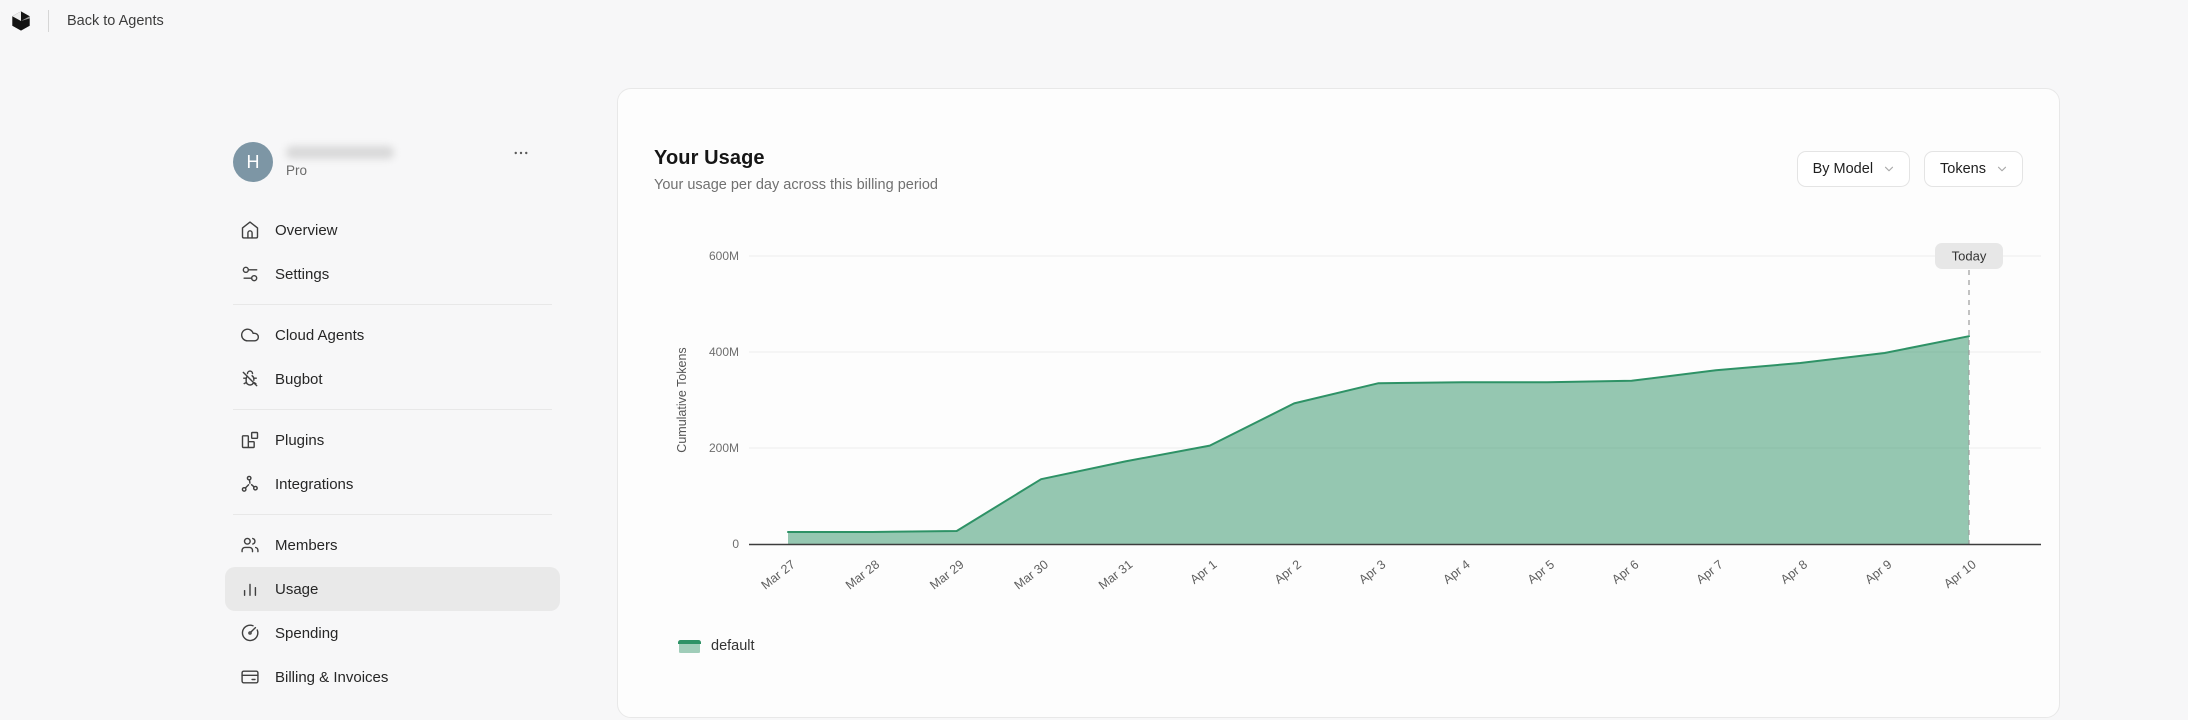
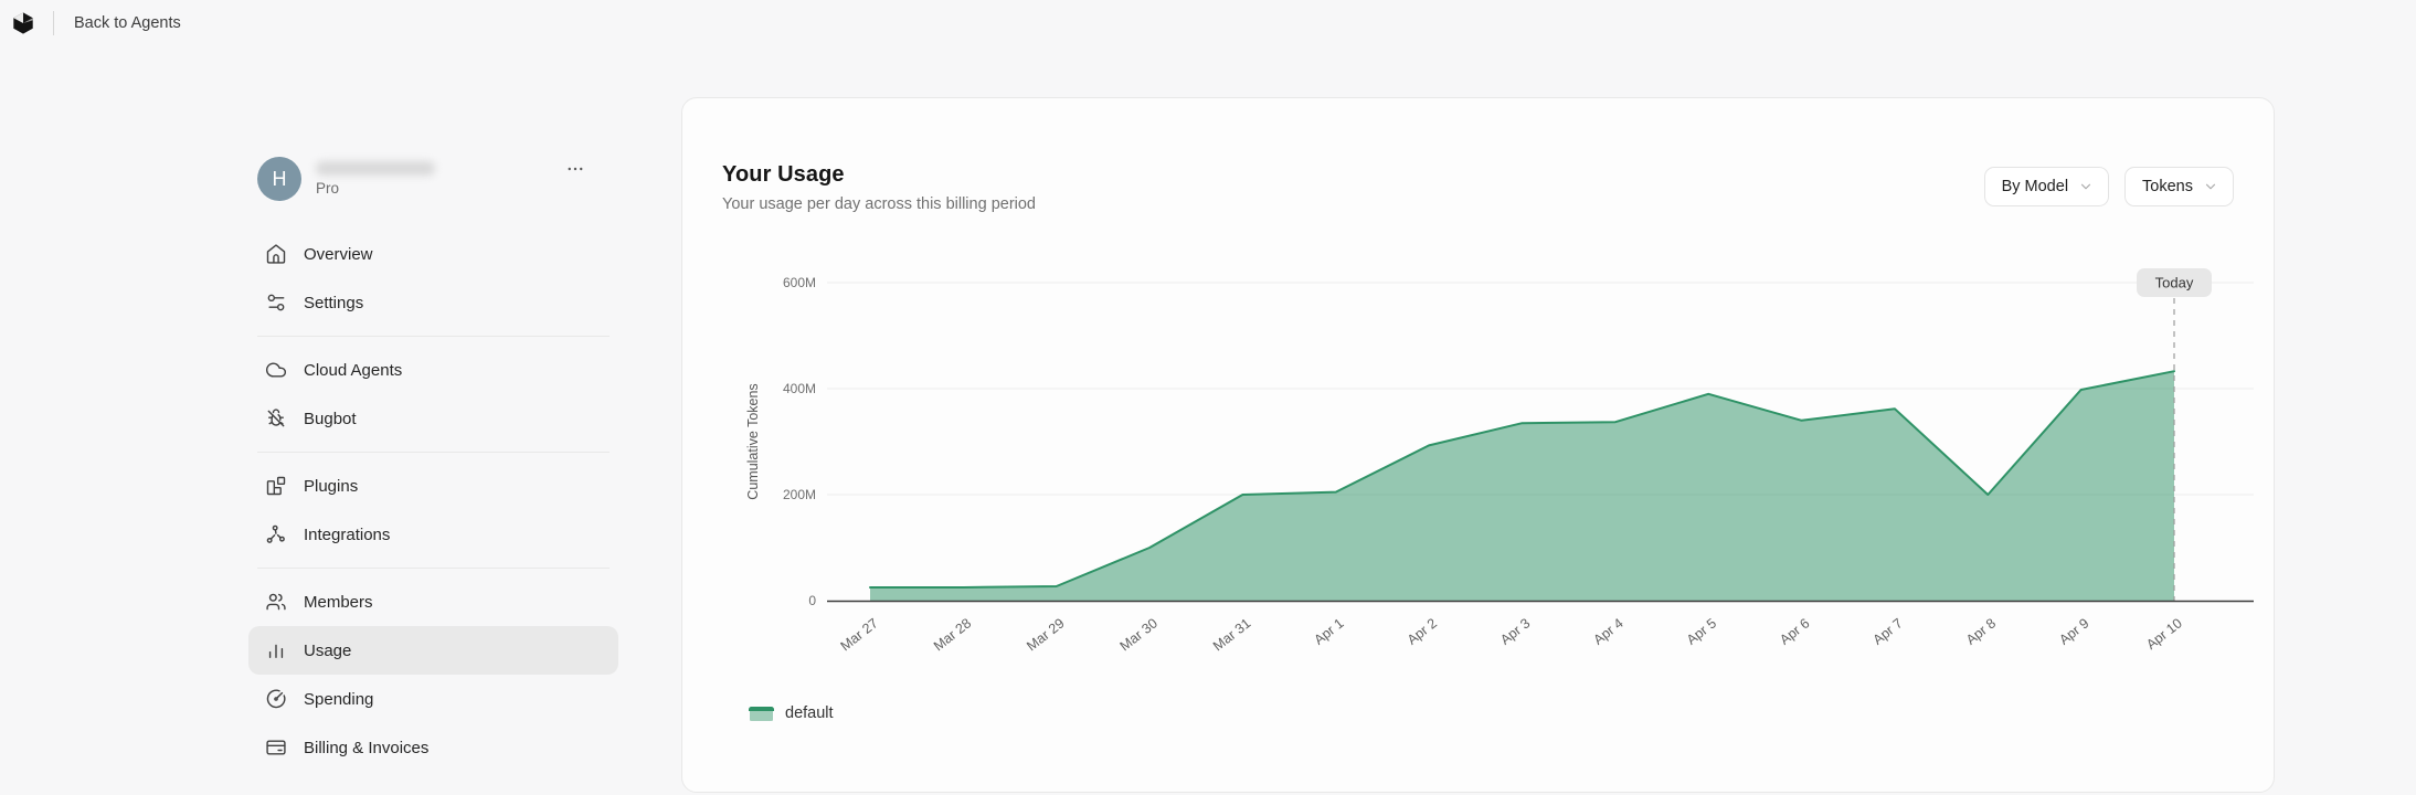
Mar 30: 140M -> 100M
Mar 31: 170M -> 200M
Apr 5: 340M -> 390M
Apr 8: 380M -> 200M
